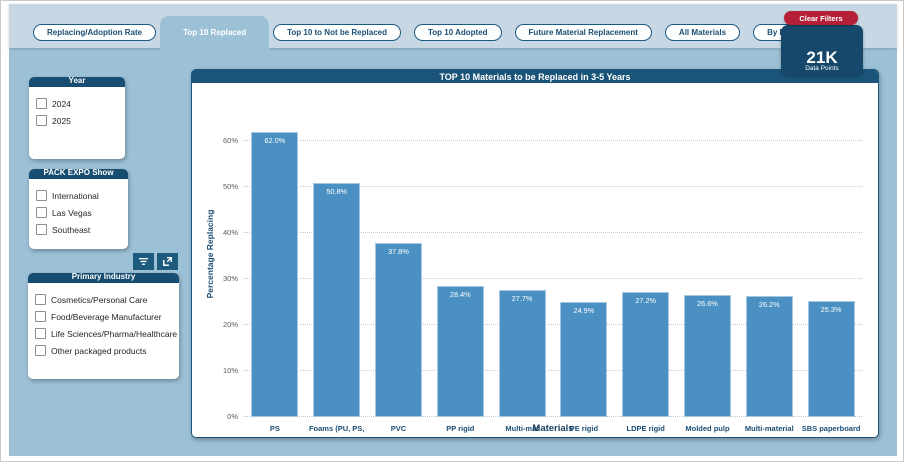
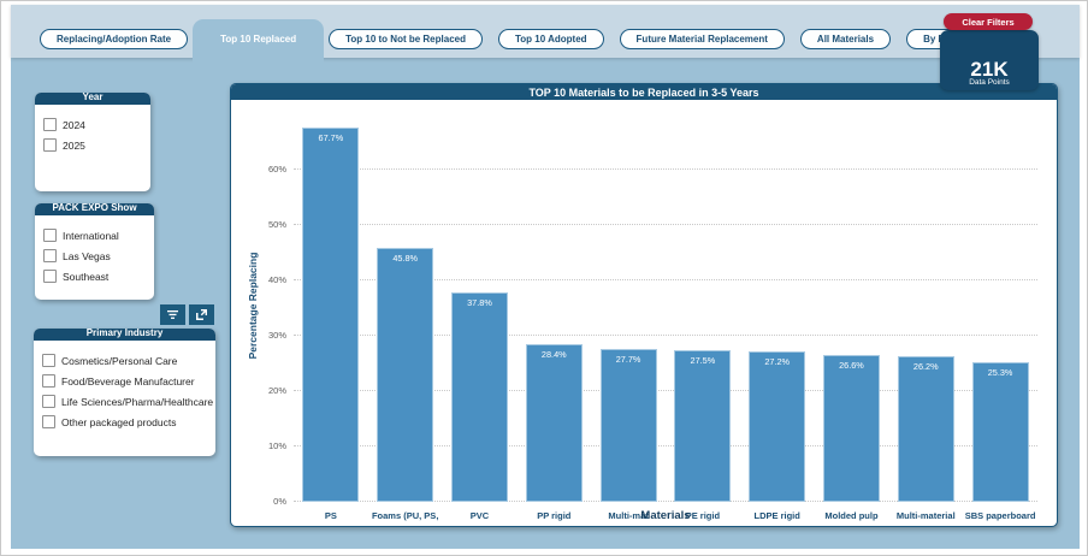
PS: 62.0% -> 67.7%
Foams (PU, PS,: 50.8% -> 45.8%
PE rigid: 24.9% -> 27.5%
